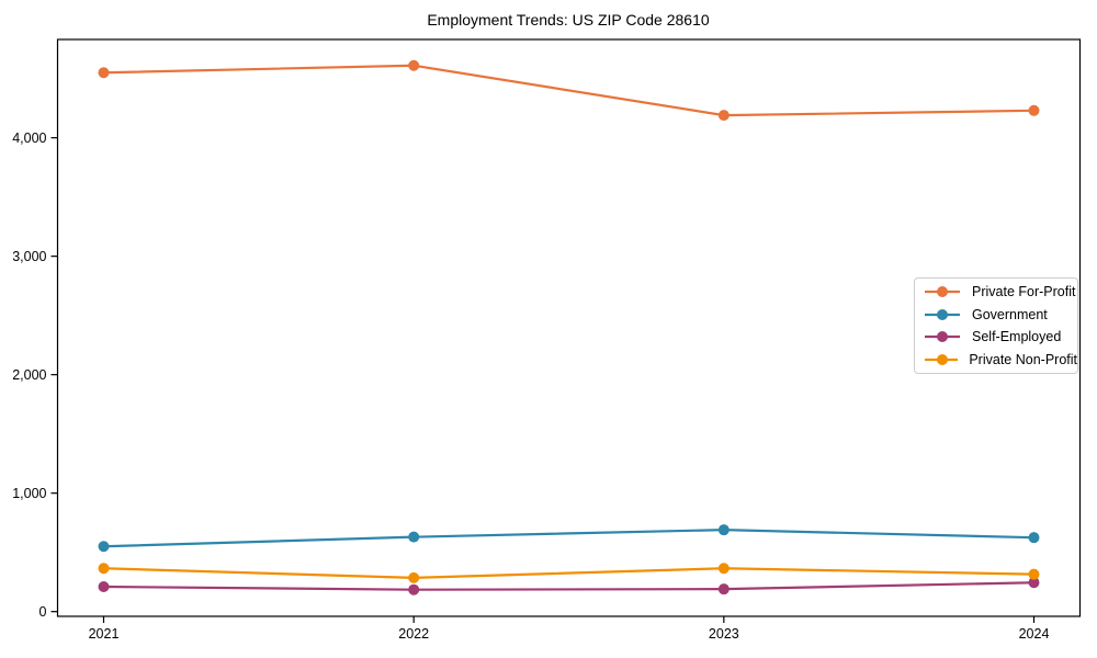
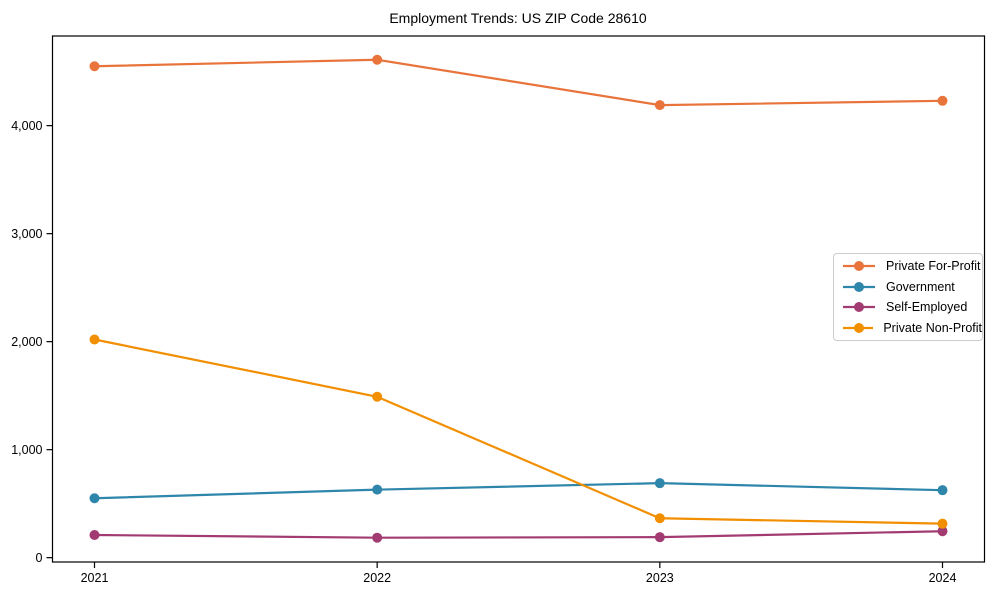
Private Non-Profit/2021: 360 -> 2020
Private Non-Profit/2022: 280 -> 1490
